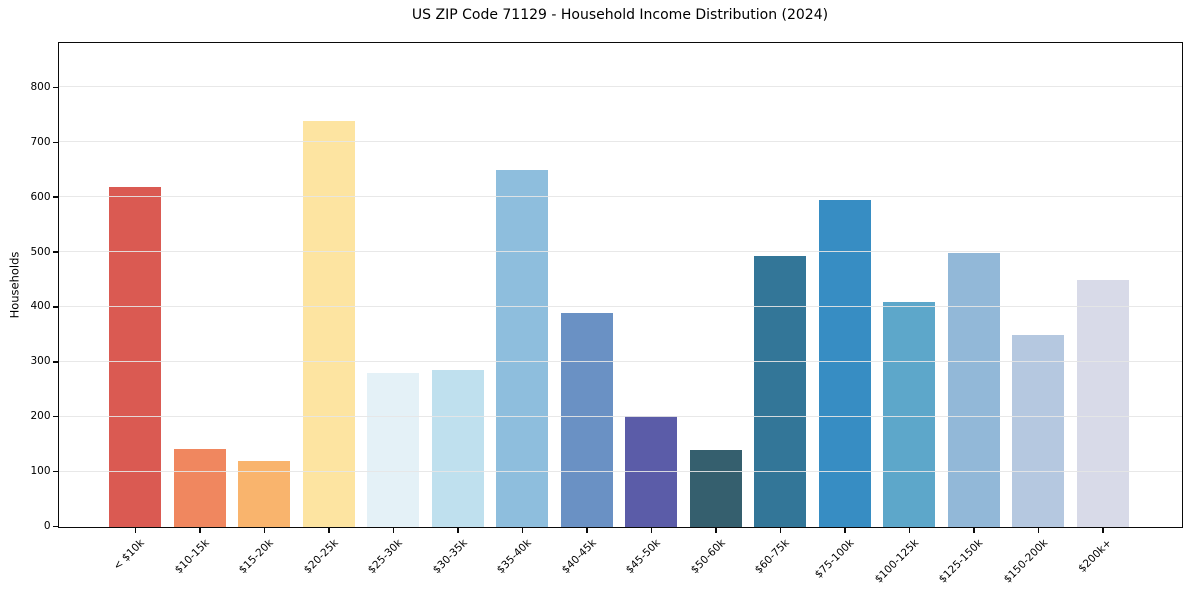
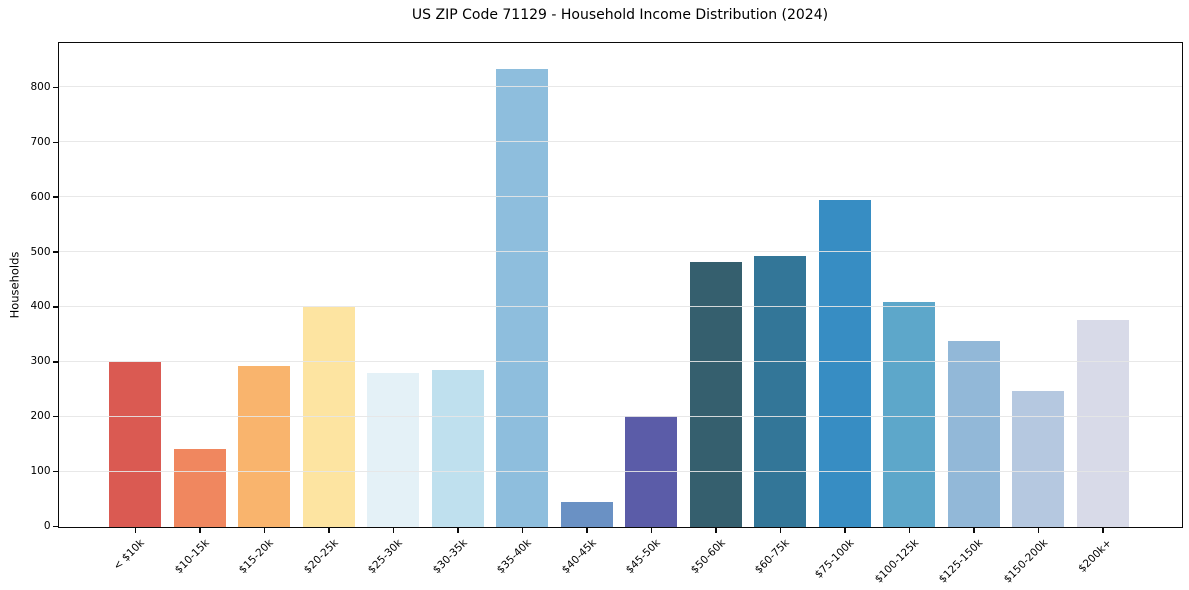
< $10k: 620 -> 300
$15-20k: 120 -> 290
$20-25k: 740 -> 400
$35-40k: 650 -> 840
$40-45k: 390 -> 50
$50-60k: 140 -> 480
$125-150k: 500 -> 340
$150-200k: 350 -> 250
$200k+: 450 -> 380
